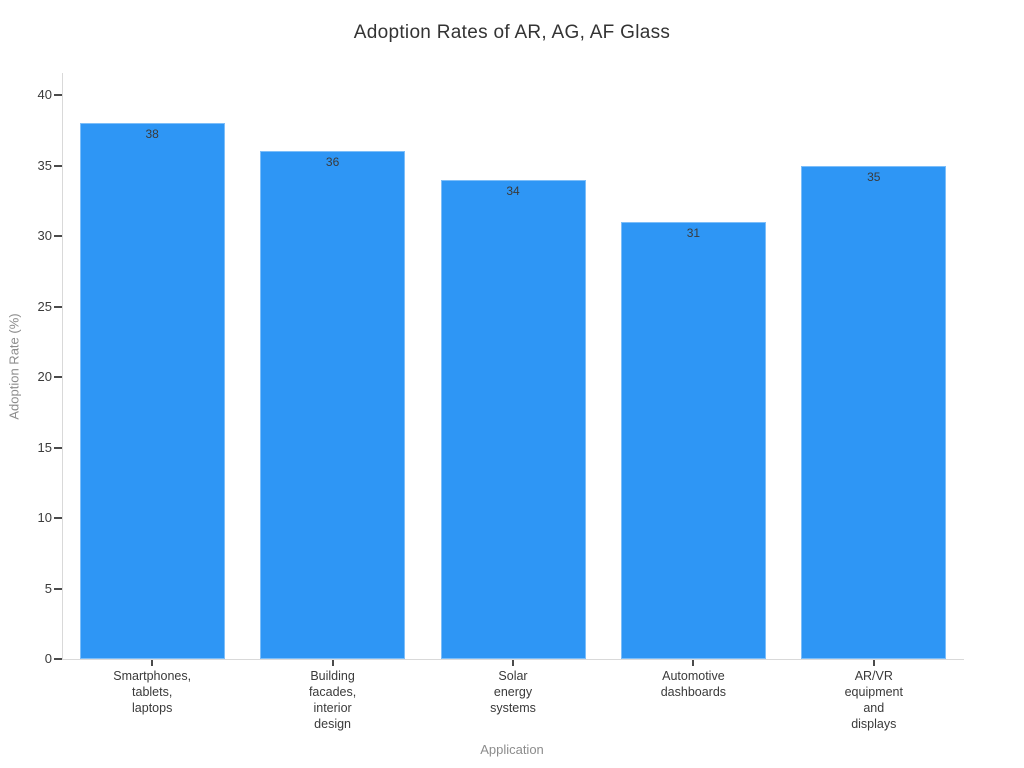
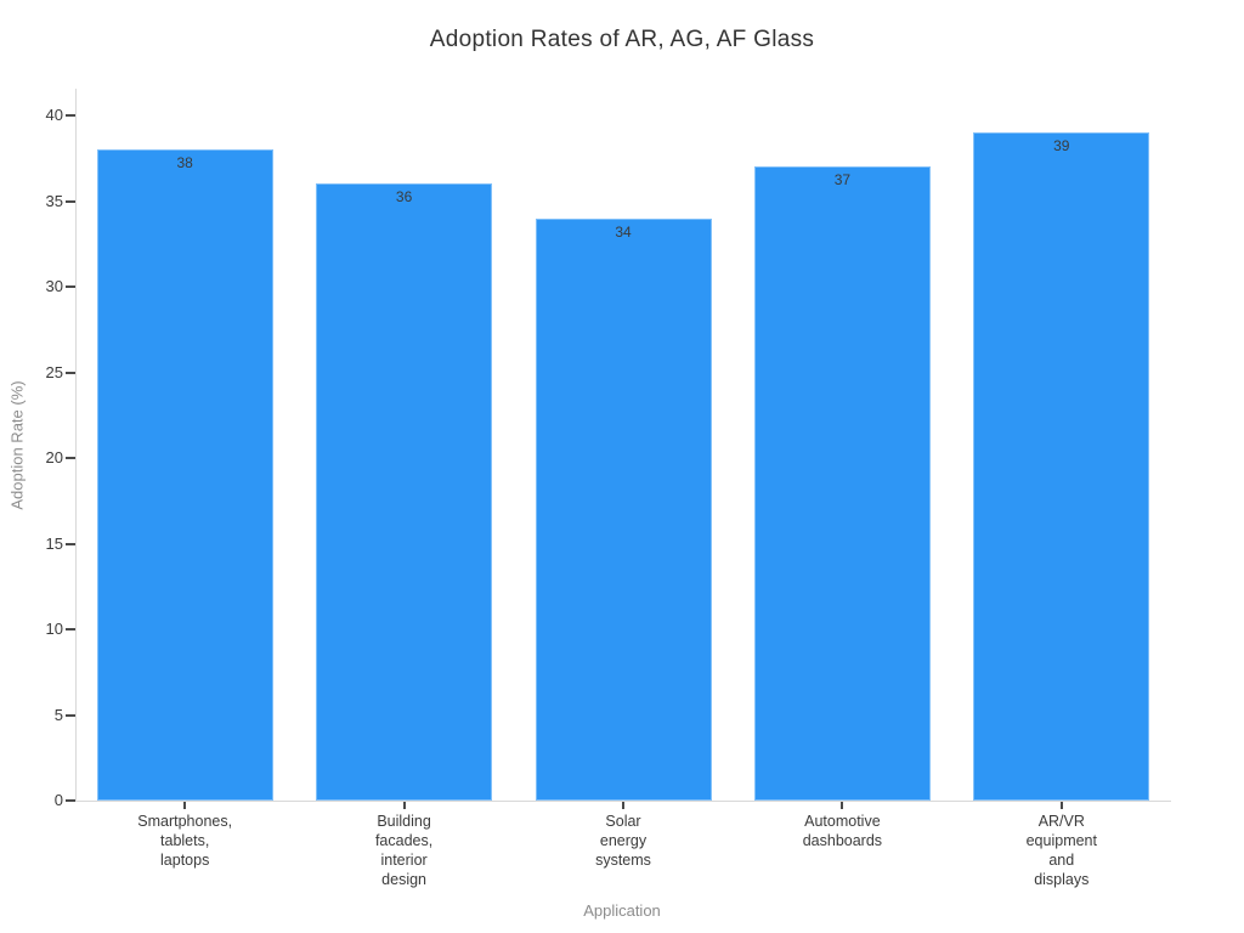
Automotive dashboards: 31 -> 37
AR/VR equipment and displays: 35 -> 39
